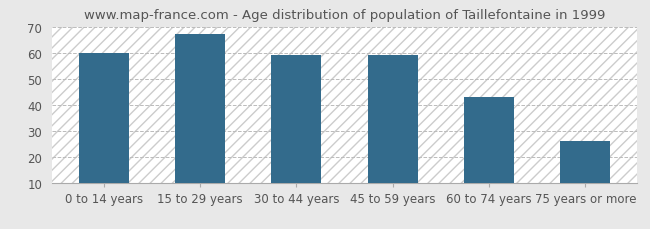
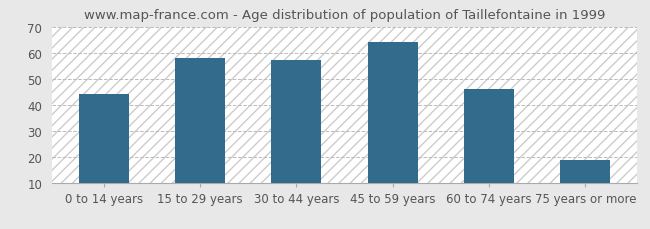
0 to 14 years: 60 -> 44
15 to 29 years: 67 -> 58
30 to 44 years: 59 -> 57
45 to 59 years: 59 -> 64
60 to 74 years: 43 -> 46
75 years or more: 26 -> 19
